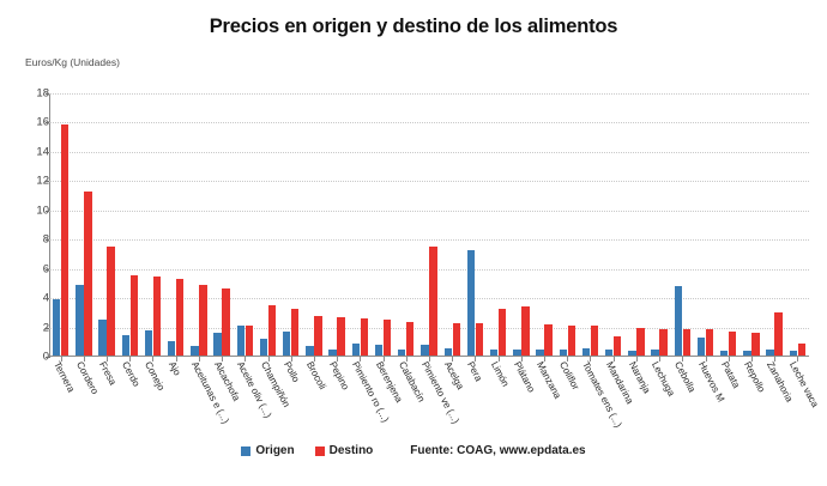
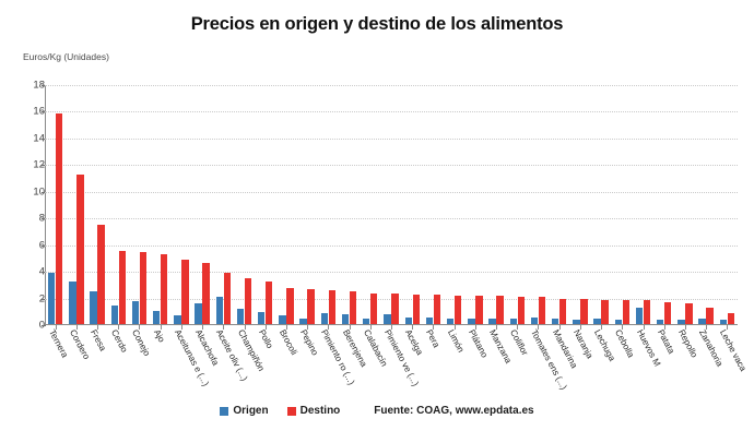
Origen/Cordero: 4.9 -> 3.3
Destino/Aceite oliv (...): 2.1 -> 3.9
Origen/Pollo: 1.7 -> 1.0
Destino/Pimiento ve (...): 7.5 -> 2.4
Origen/Pera: 7.3 -> 0.6
Destino/Limón: 3.3 -> 2.2
Destino/Plátano: 3.4 -> 2.2
Destino/Mandarina: 1.4 -> 2.0
Origen/Cebolla: 4.8 -> 0.4
Destino/Zanahoria: 3.0 -> 1.3
